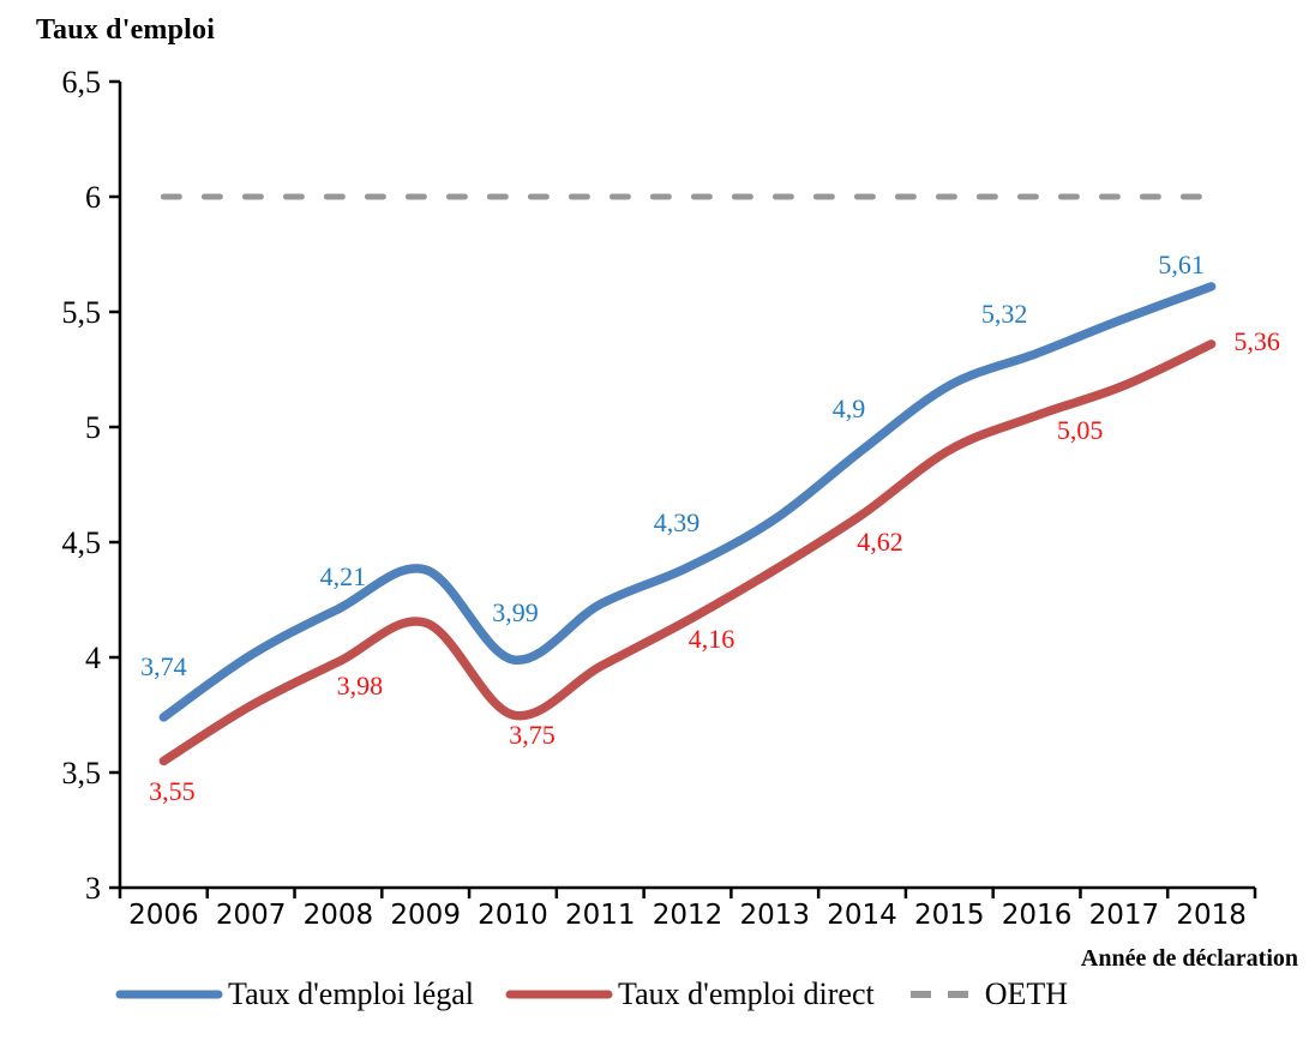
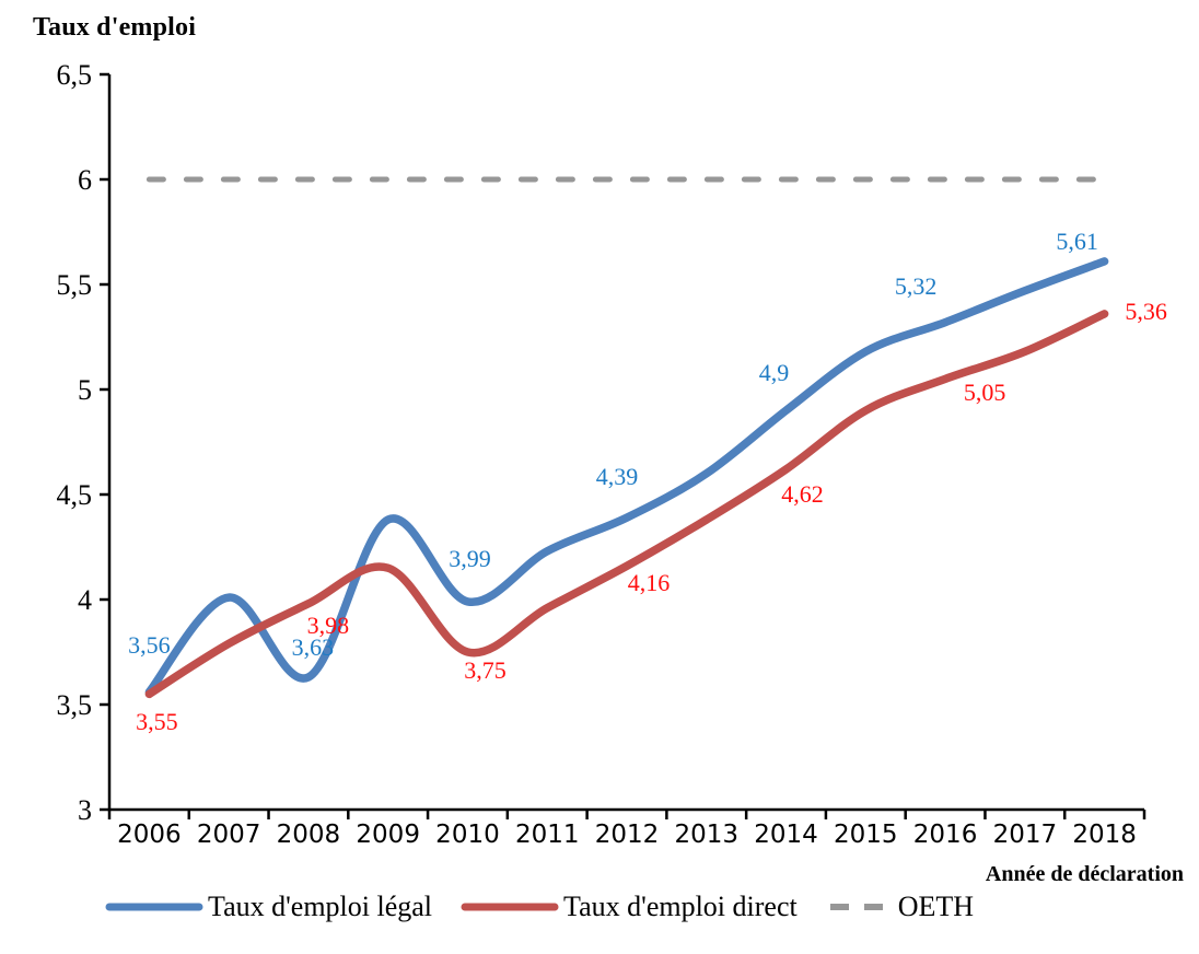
Taux d'emploi légal/2006: 3,74 -> 3,56
Taux d'emploi légal/2008: 4,21 -> 3,63
